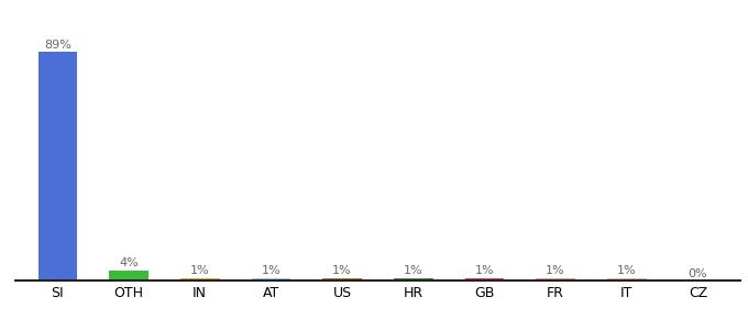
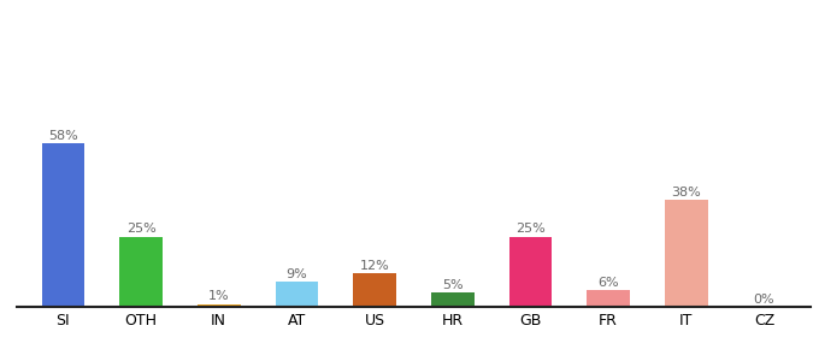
SI: 89% -> 58%
OTH: 4% -> 25%
AT: 1% -> 9%
US: 1% -> 12%
HR: 1% -> 5%
GB: 1% -> 25%
FR: 1% -> 6%
IT: 1% -> 38%
